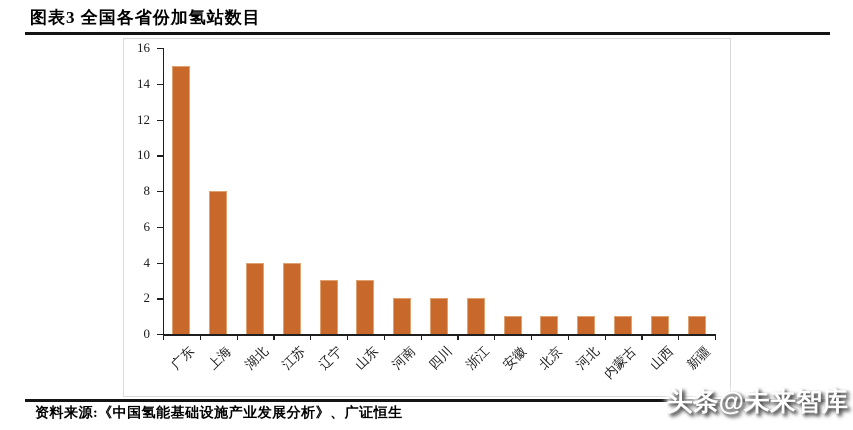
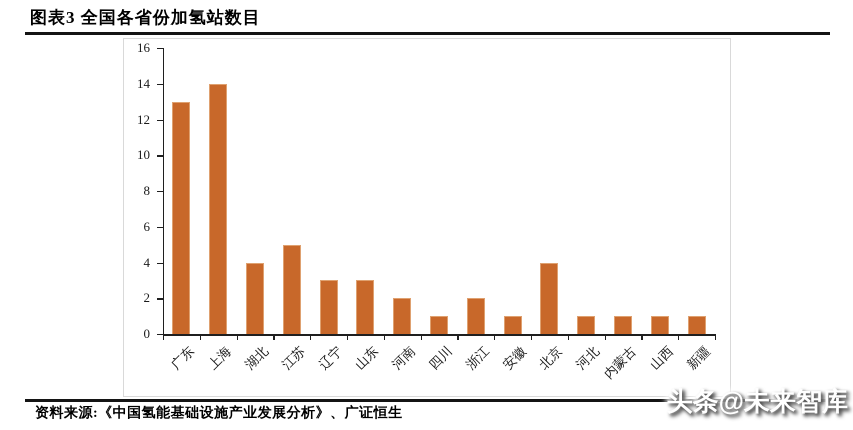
广东: 15 -> 13
上海: 8 -> 14
江苏: 4 -> 5
四川: 2 -> 1
北京: 1 -> 4
